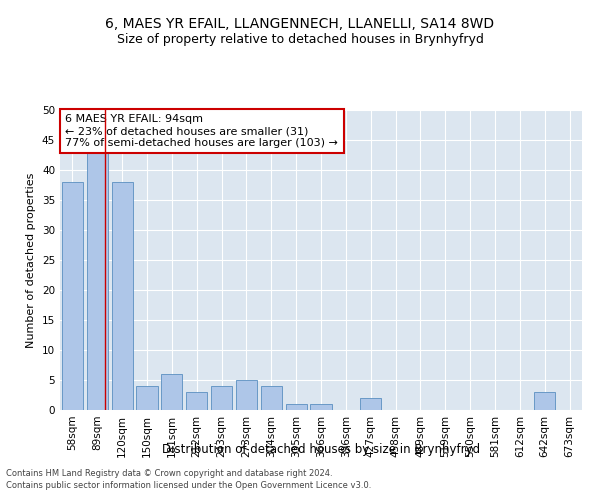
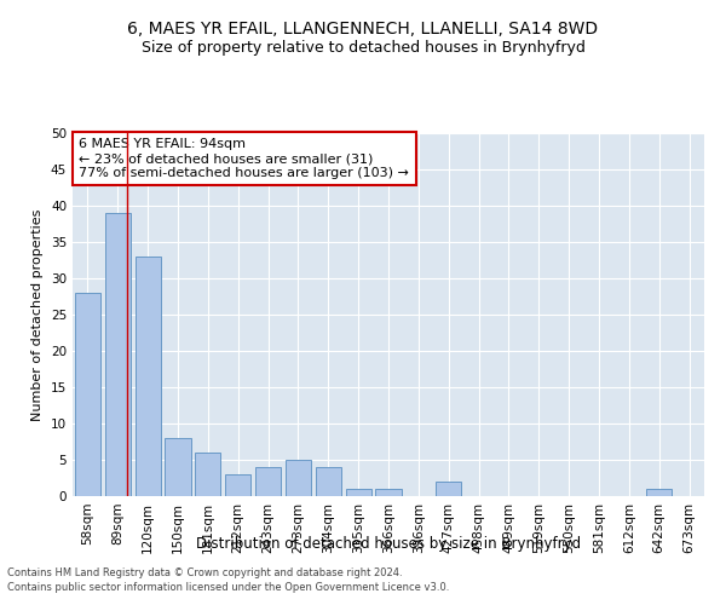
58sqm: 38 -> 28
89sqm: 43 -> 39
120sqm: 38 -> 33
150sqm: 4 -> 8
642sqm: 3 -> 1
